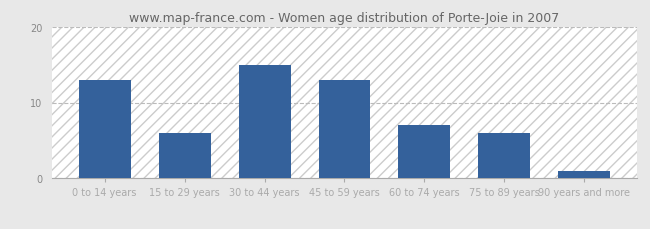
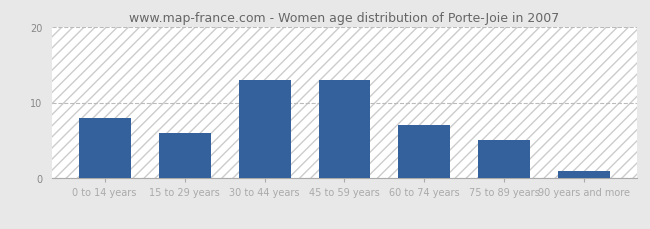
0 to 14 years: 13 -> 8
30 to 44 years: 15 -> 13
75 to 89 years: 6 -> 5
